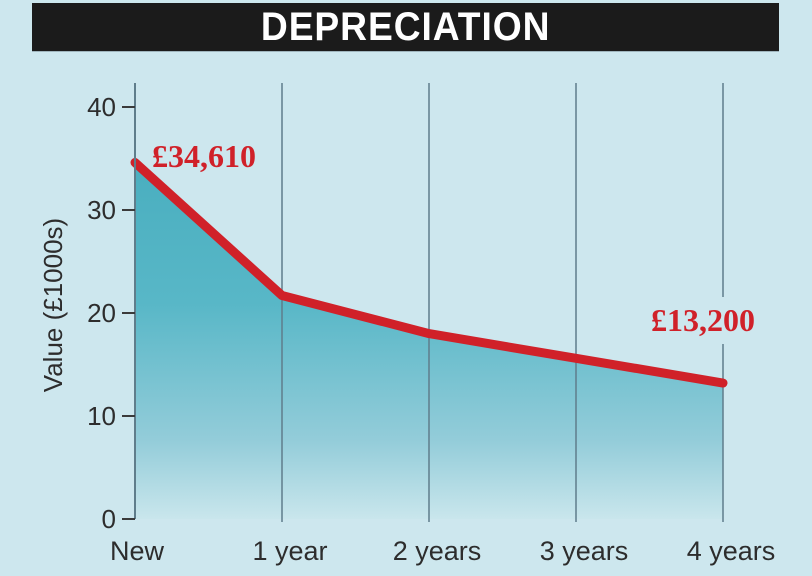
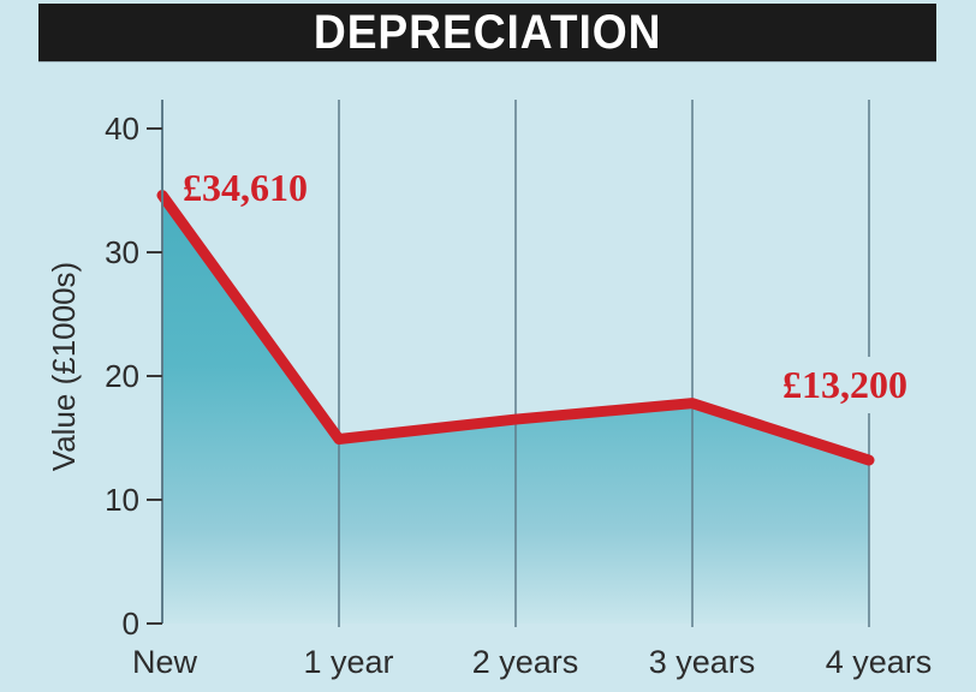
1 year: 21.7 -> 14.9
2 years: 18.0 -> 16.5
3 years: 15.6 -> 17.8
